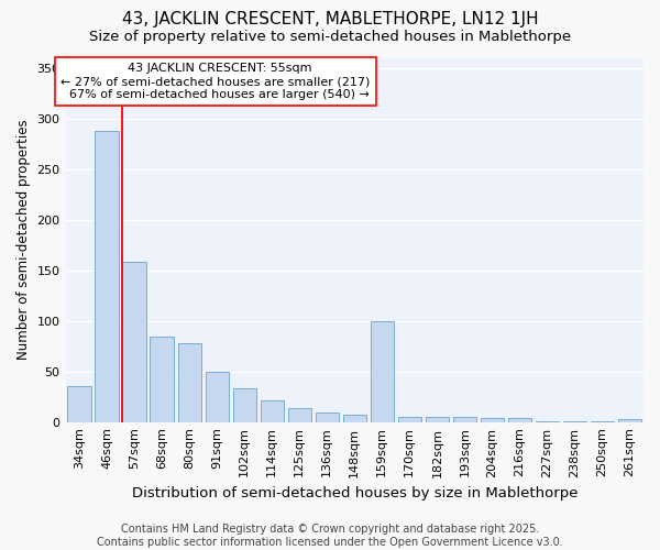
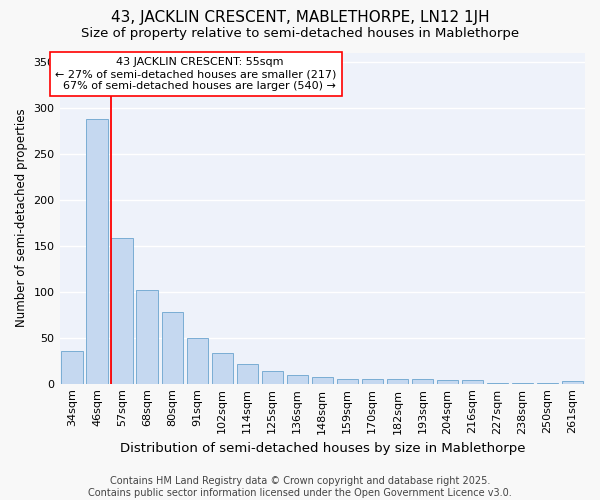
68sqm: 84 -> 102
159sqm: 100 -> 5
